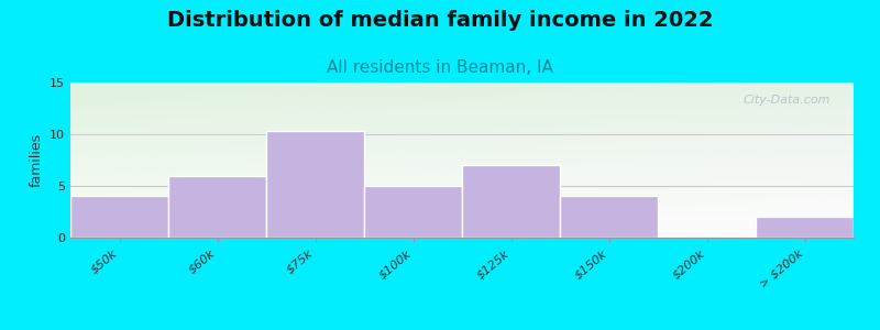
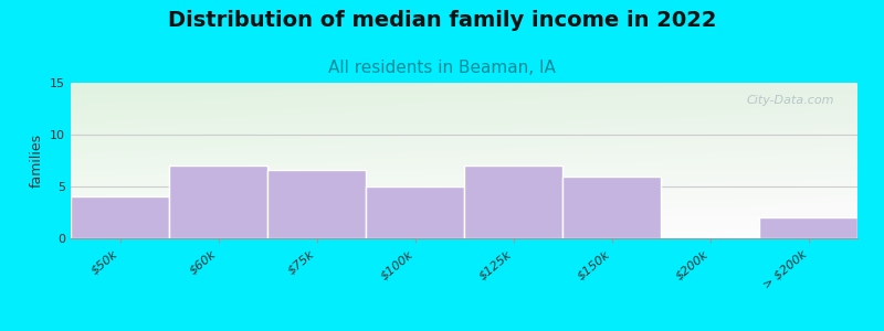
$60k: 6.0 -> 7.0
$75k: 10.3 -> 6.6
$150k: 4.0 -> 6.0
